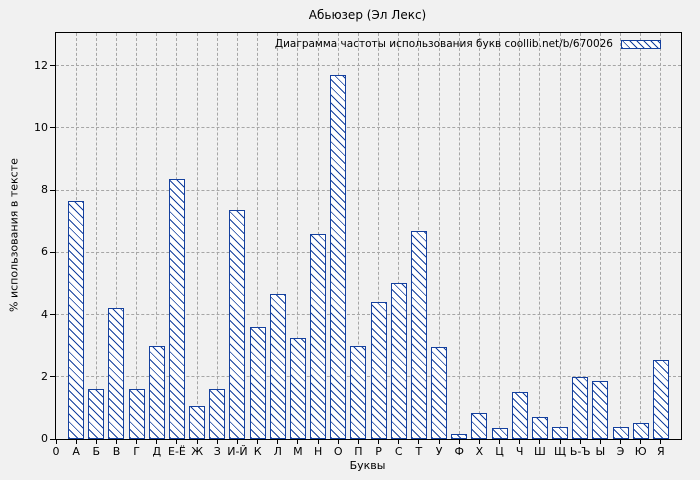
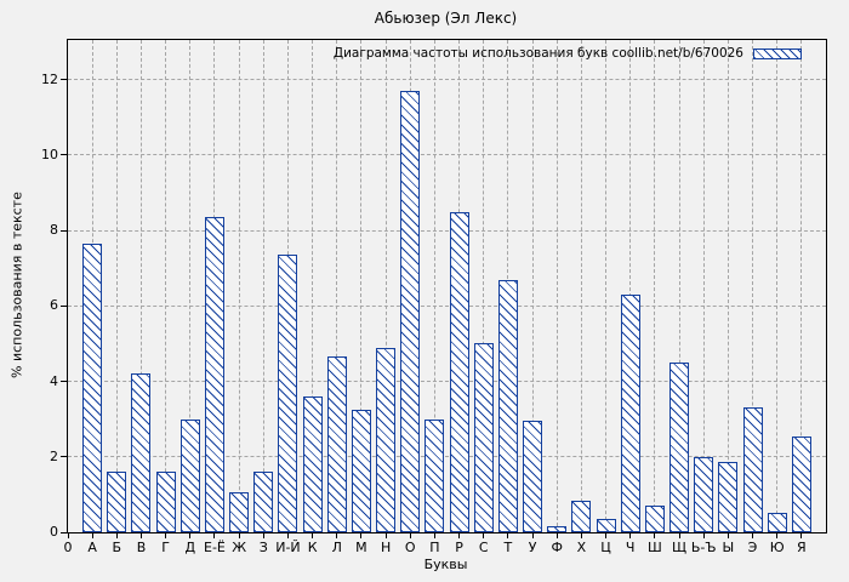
Н: 6.6 -> 4.9
Р: 4.4 -> 8.5
Ч: 1.5 -> 6.3
Щ: 0.4 -> 4.5
Э: 0.4 -> 3.3
